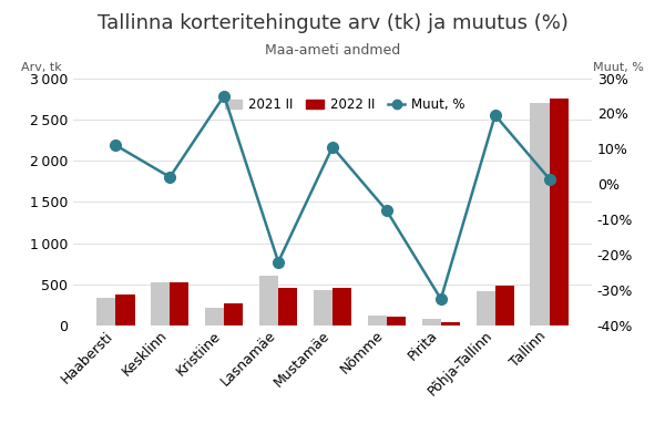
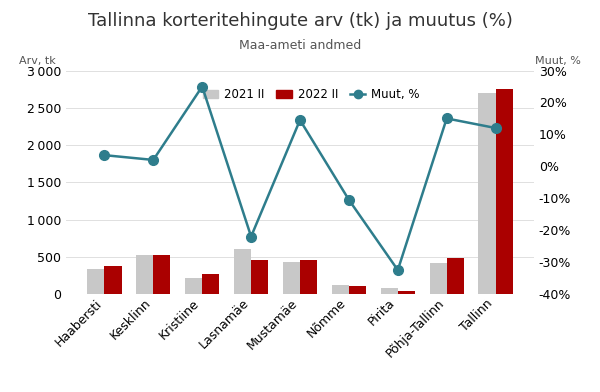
Muut, %/Haabersti: 11.0% -> 3.5%
Muut, %/Mustamäe: 10.5% -> 14.5%
Muut, %/Nõmme: -7.5% -> -10.5%
Muut, %/Põhja-Tallinn: 19.5% -> 15.0%
Muut, %/Tallinn: 1.5% -> 12.0%
